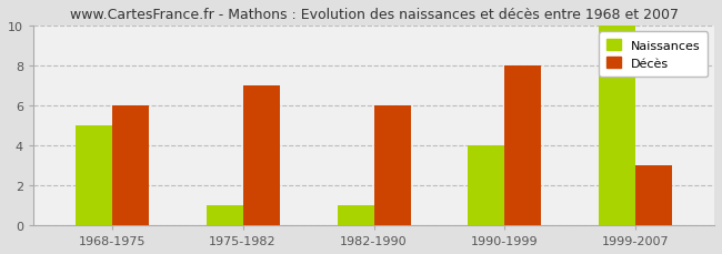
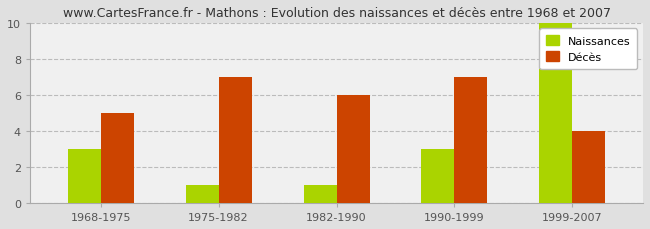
Naissances/1968-1975: 5 -> 3
Décès/1968-1975: 6 -> 5
Naissances/1990-1999: 4 -> 3
Décès/1990-1999: 8 -> 7
Décès/1999-2007: 3 -> 4
